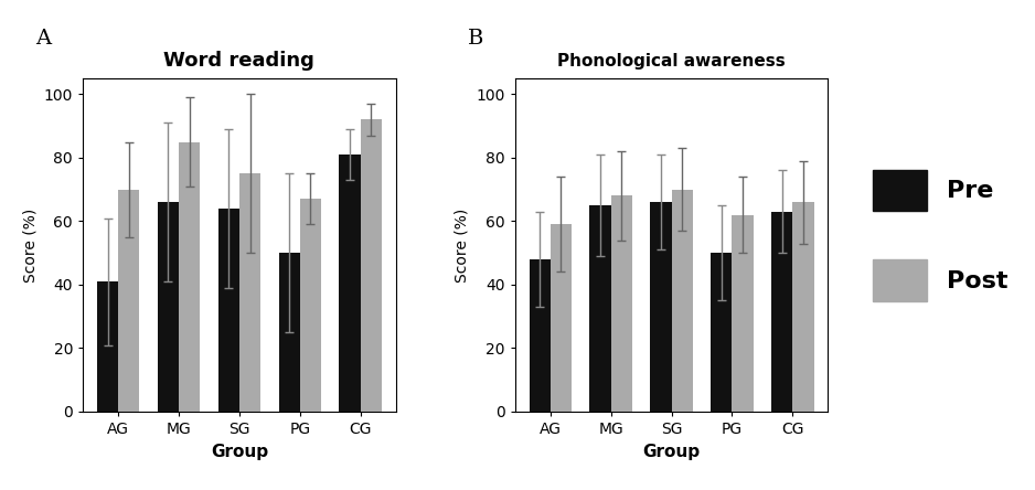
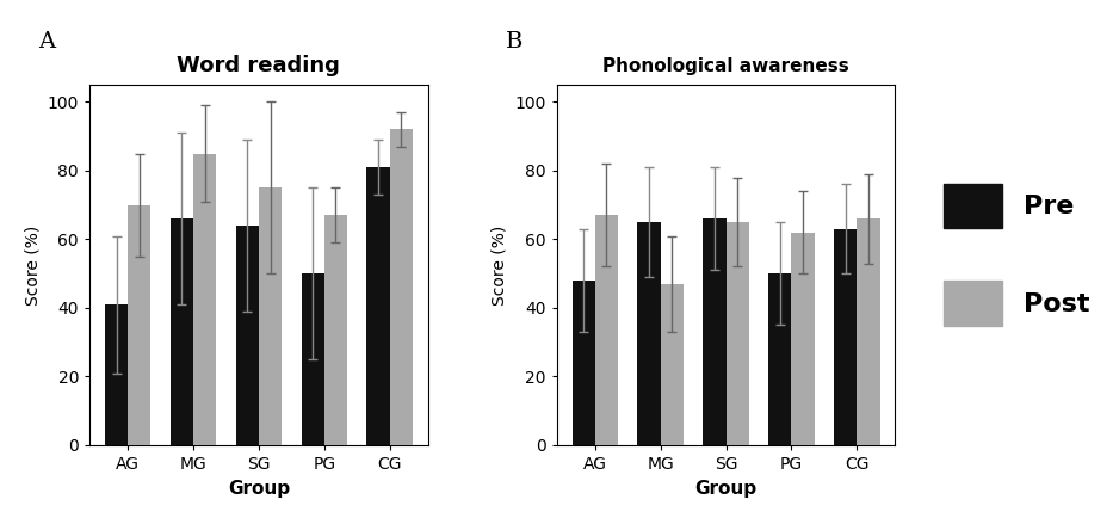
Phonological awareness/Post/AG: 59 -> 67
Phonological awareness/Post/MG: 68 -> 47
Phonological awareness/Post/SG: 70 -> 65
